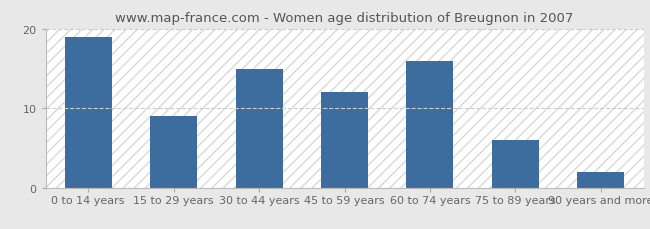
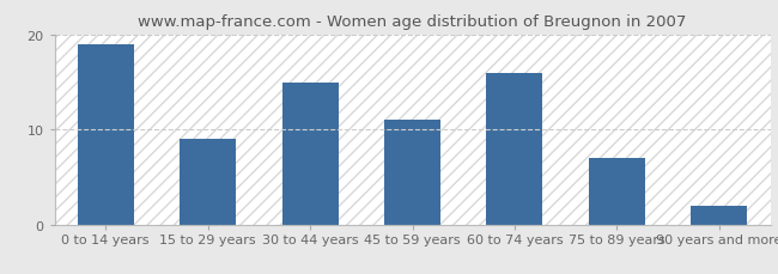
45 to 59 years: 12 -> 11
75 to 89 years: 6 -> 7
